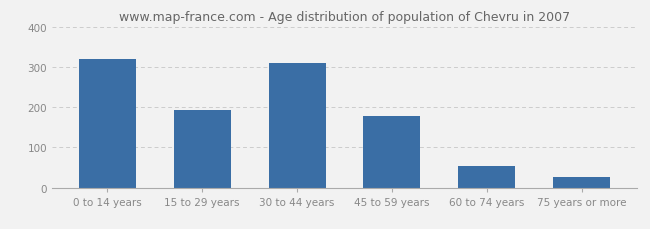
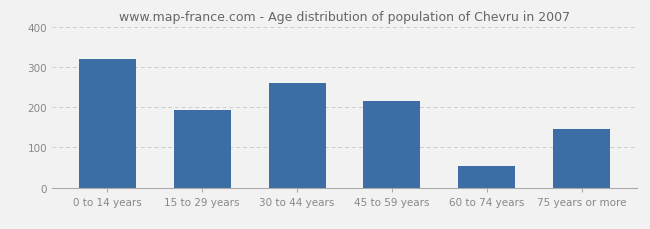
30 to 44 years: 309 -> 260
45 to 59 years: 177 -> 215
75 years or more: 26 -> 145
